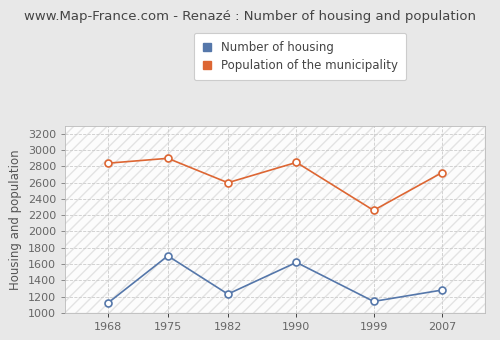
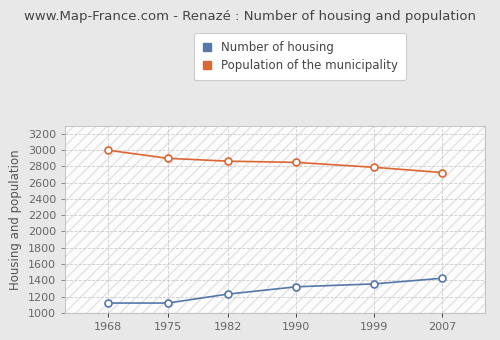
Population of the municipality/1968: 2840 -> 3000
Number of housing/1975: 1700 -> 1120
Population of the municipality/1982: 2600 -> 2860
Number of housing/1990: 1620 -> 1320
Number of housing/1999: 1140 -> 1360
Population of the municipality/1999: 2260 -> 2790
Number of housing/2007: 1280 -> 1420
